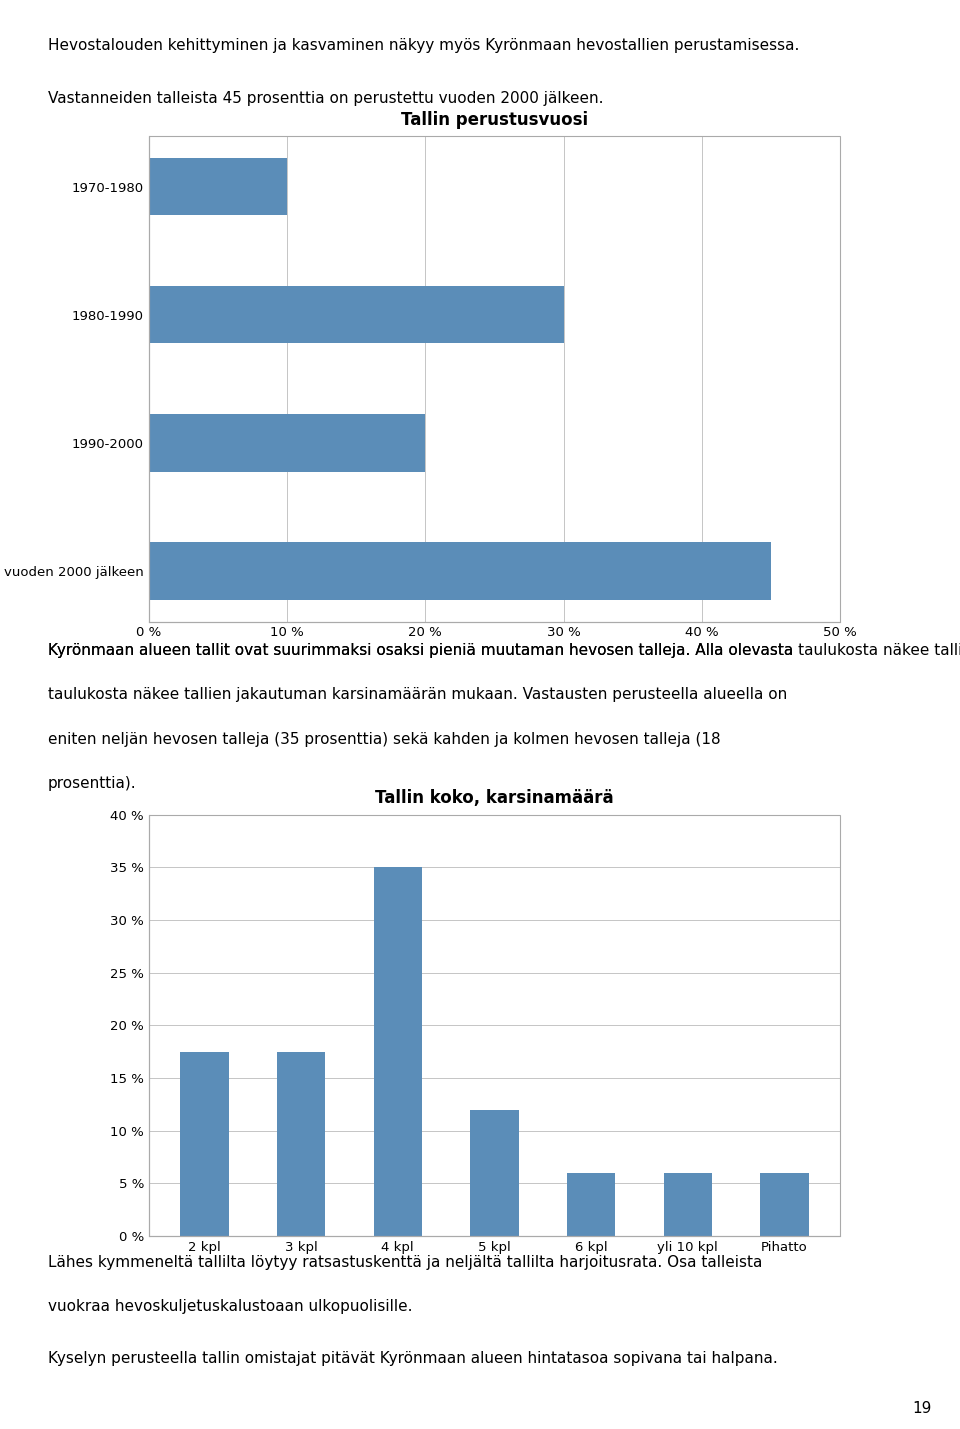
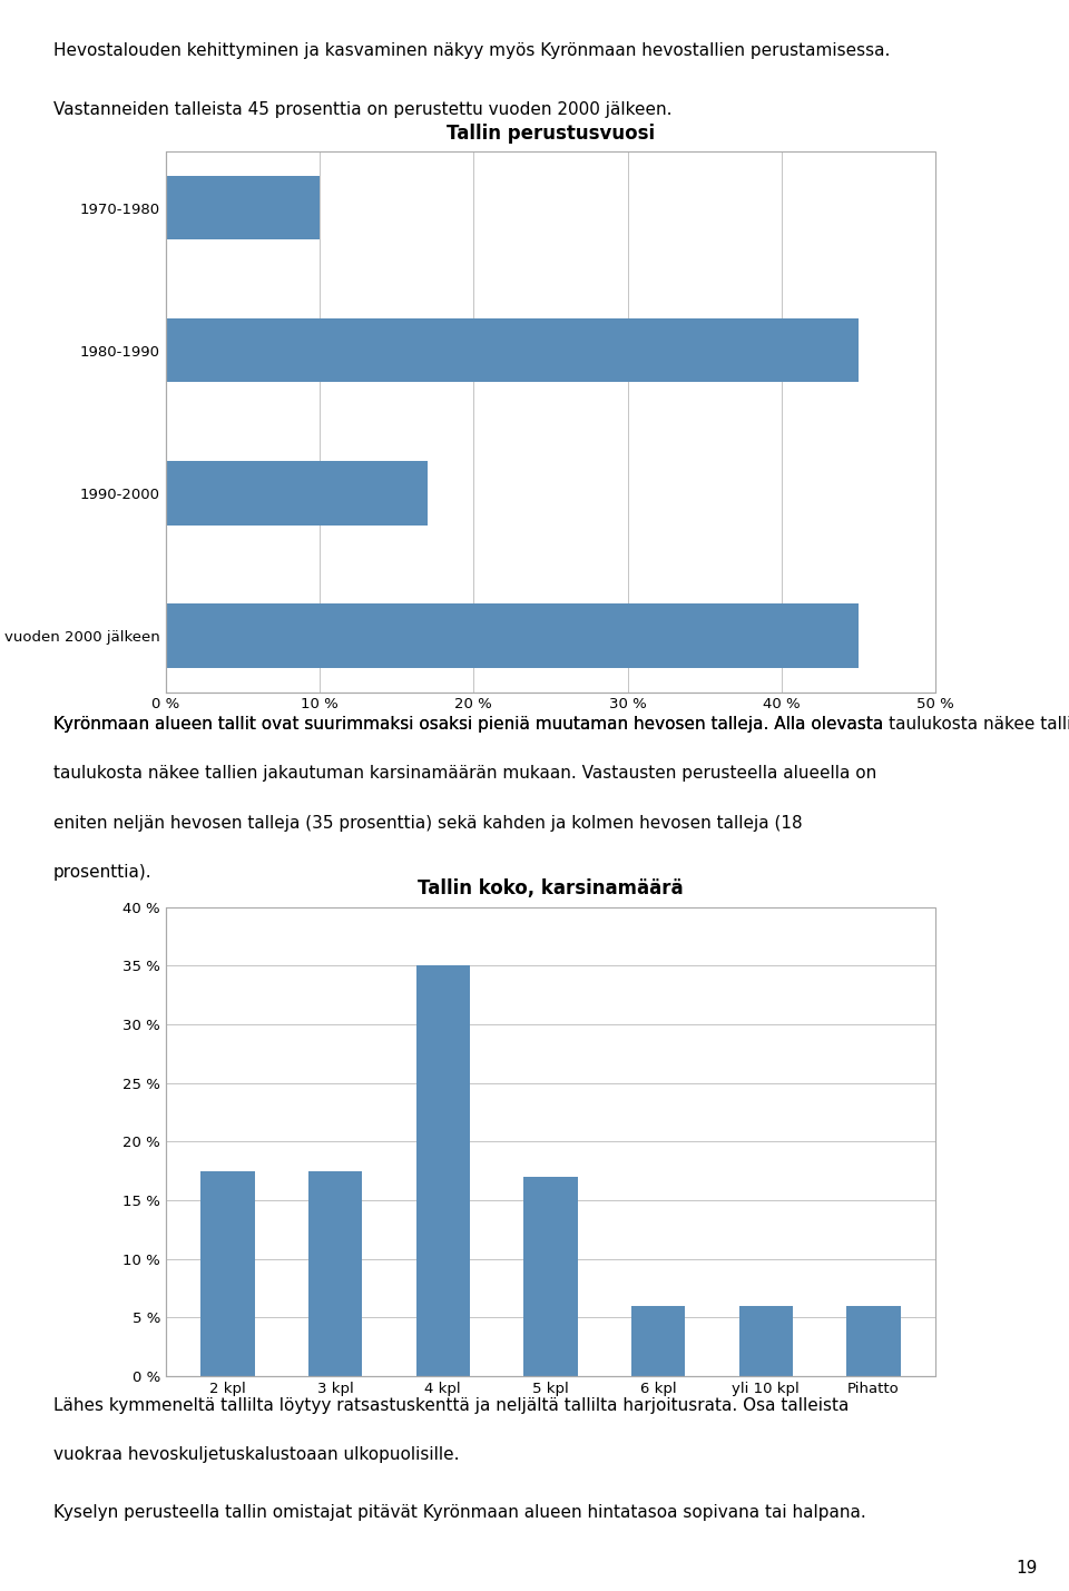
Tallin perustusvuosi/1980-1990: 30 % -> 45 %
Tallin perustusvuosi/1990-2000: 20 % -> 17 %
Tallin koko, karsinamäärä/5 kpl: 12.0 % -> 17.0 %
